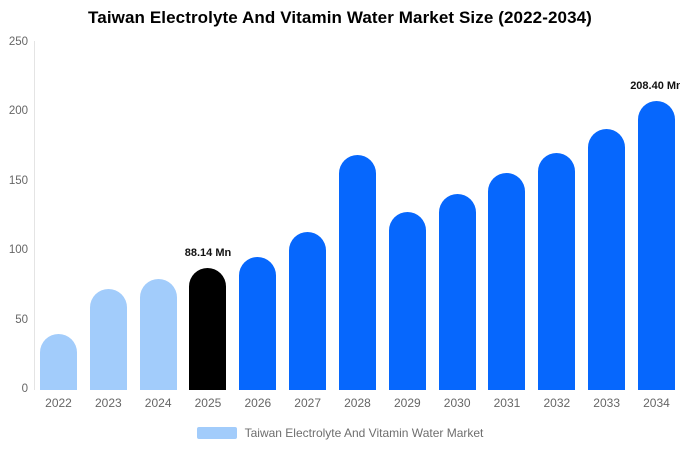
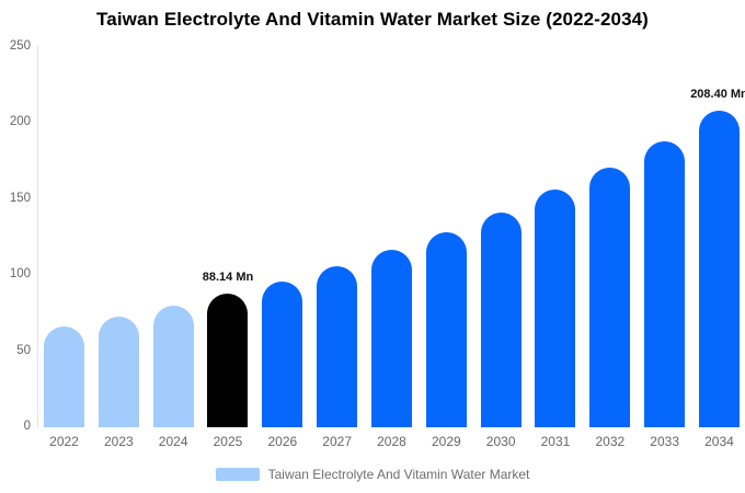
2022: 40 -> 66
2027: 114 -> 106
2028: 169 -> 117
